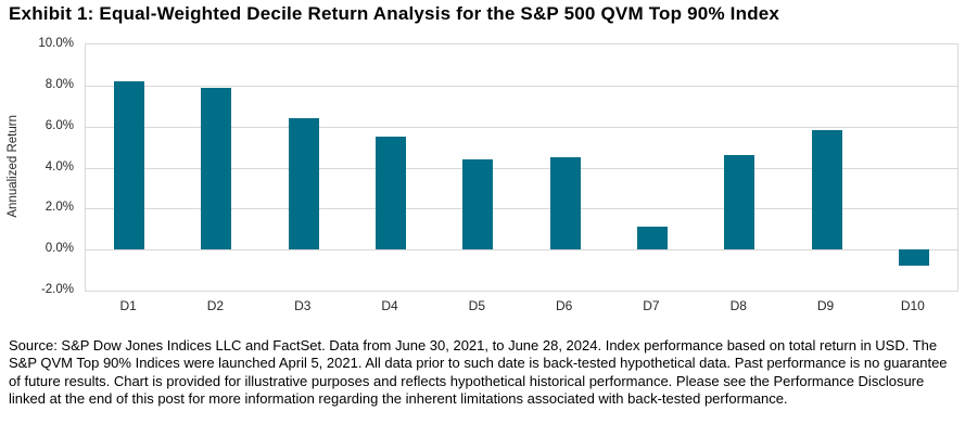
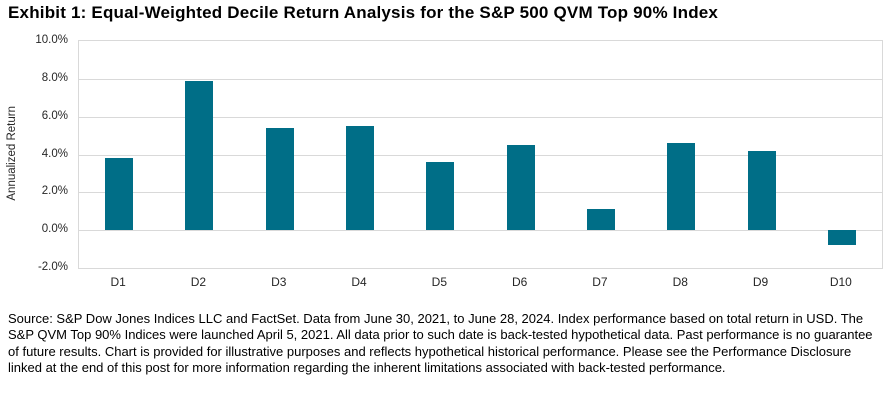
D1: 8.2% -> 3.8%
D3: 6.4% -> 5.4%
D5: 4.4% -> 3.6%
D9: 5.8% -> 4.2%
